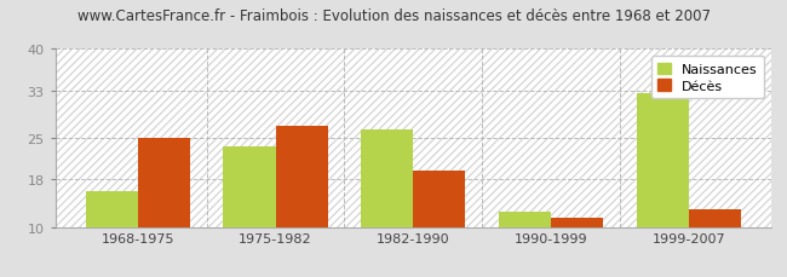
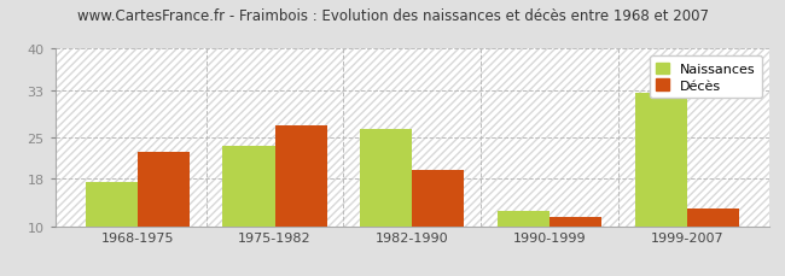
Naissances/1968-1975: 16.0 -> 17.5
Décès/1968-1975: 25.0 -> 22.5
